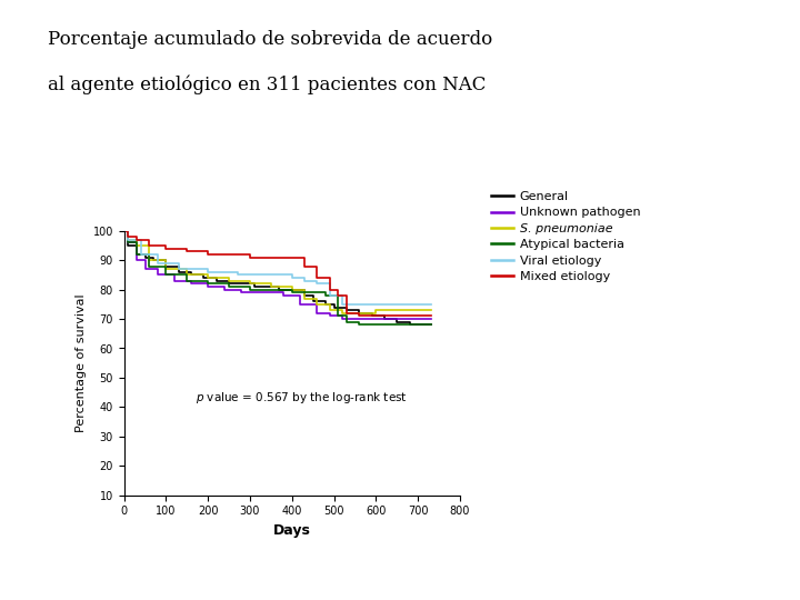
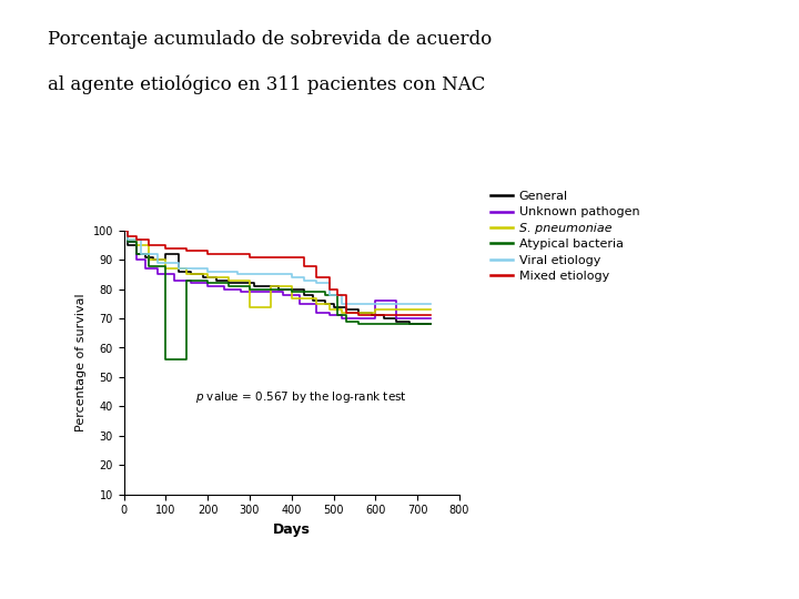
General/100: 88 -> 92
Atypical bacteria/100: 85 -> 56
S. pneumoniae/300: 82 -> 74
S. pneumoniae/400: 80 -> 77
Unknown pathogen/600: 70 -> 76
